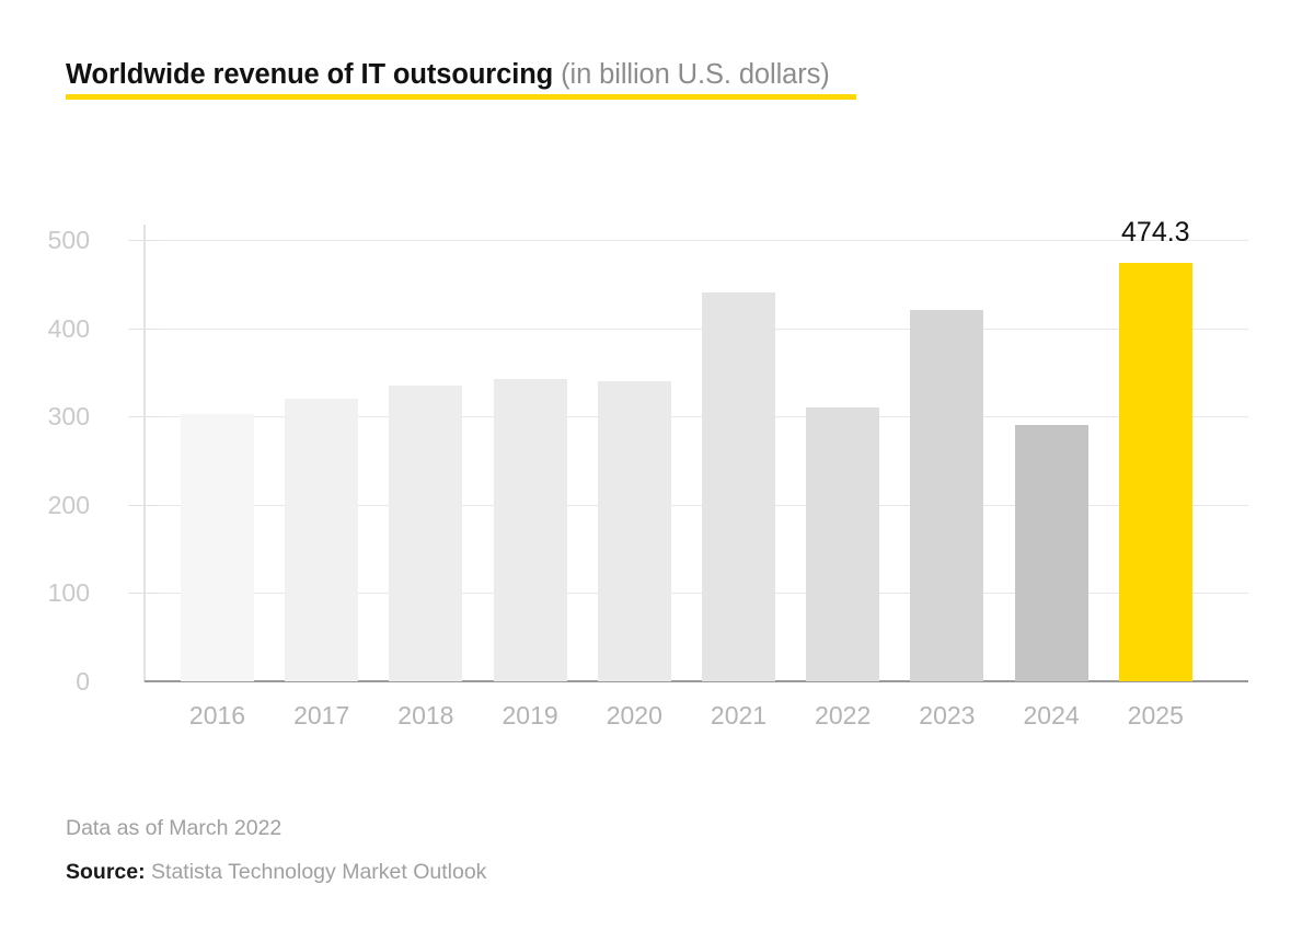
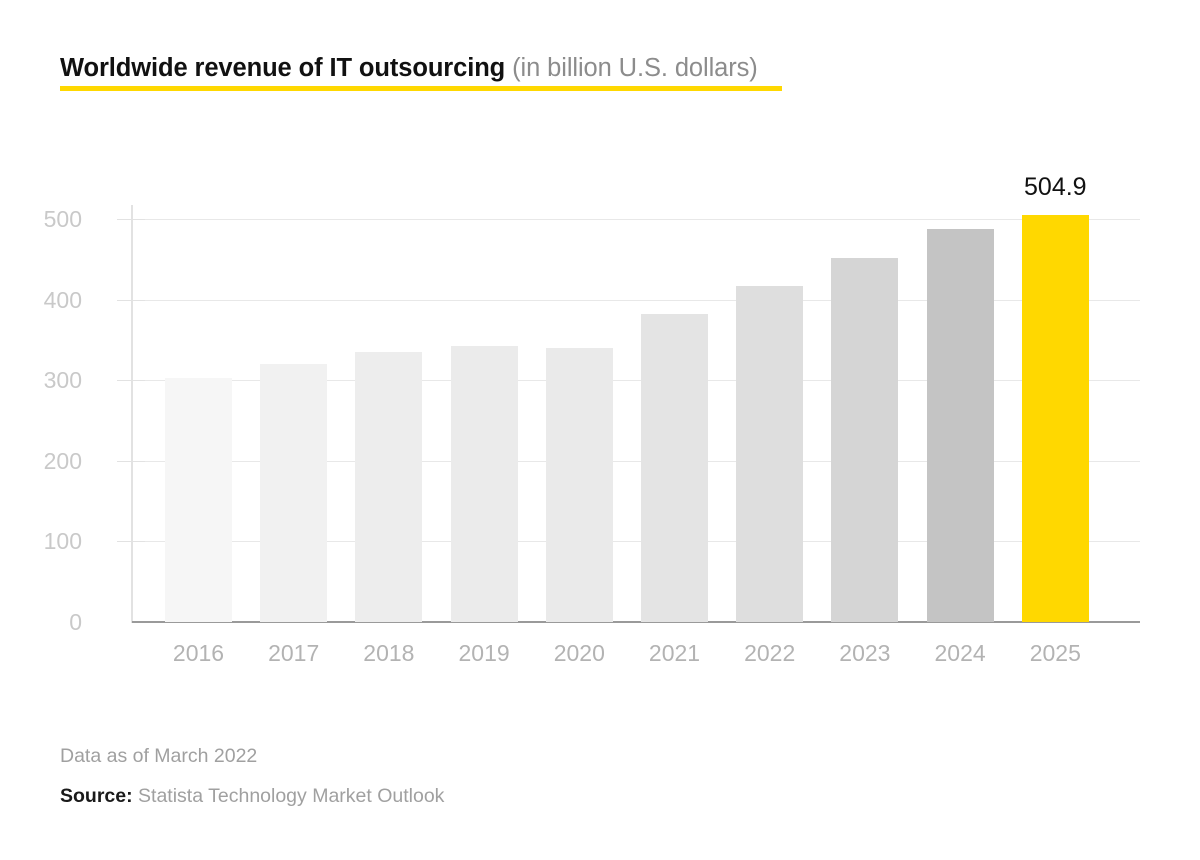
2021: 440 -> 380
2022: 310 -> 420
2023: 420 -> 450
2024: 290 -> 490
2025: 474.3 -> 504.9
